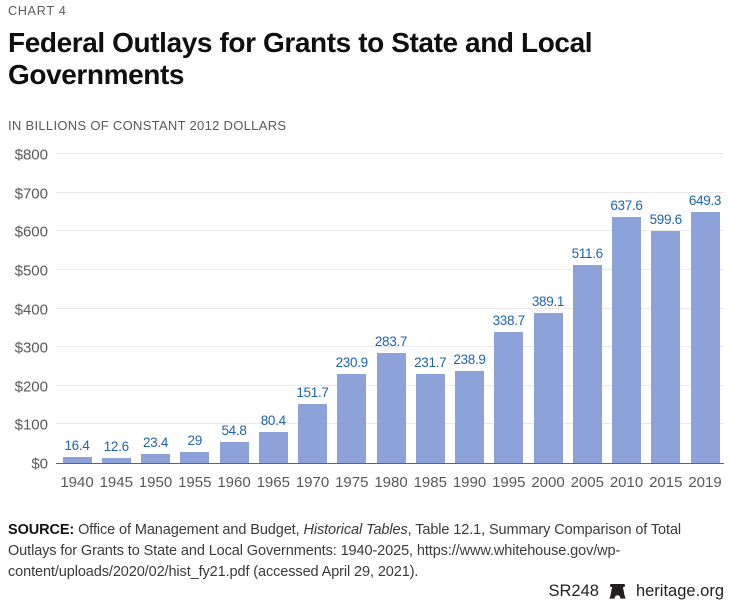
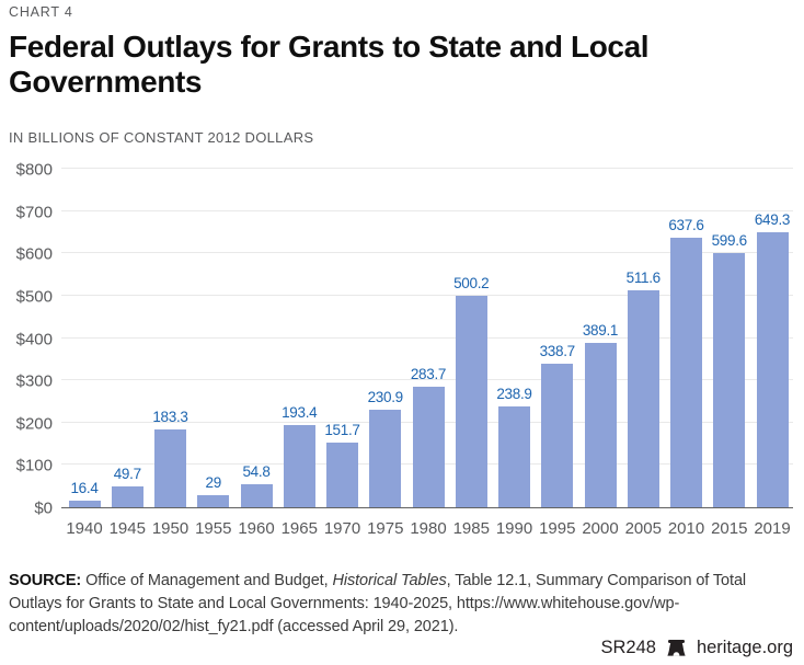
1945: 12.6 -> 49.7
1950: 23.4 -> 183.3
1965: 80.4 -> 193.4
1985: 231.7 -> 500.2
